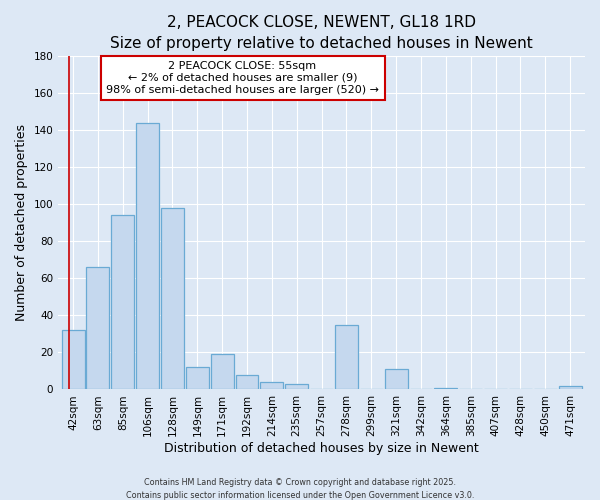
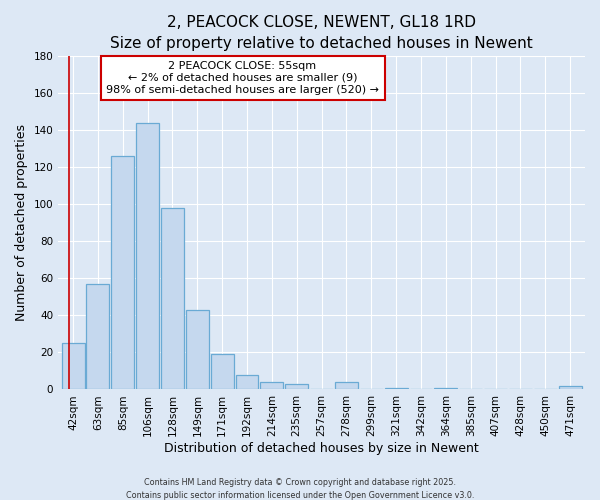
42sqm: 32 -> 25
63sqm: 66 -> 57
85sqm: 94 -> 126
149sqm: 12 -> 43
278sqm: 35 -> 4
321sqm: 11 -> 1
